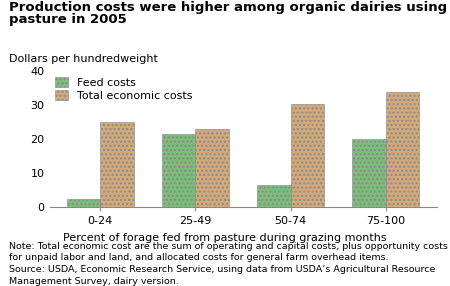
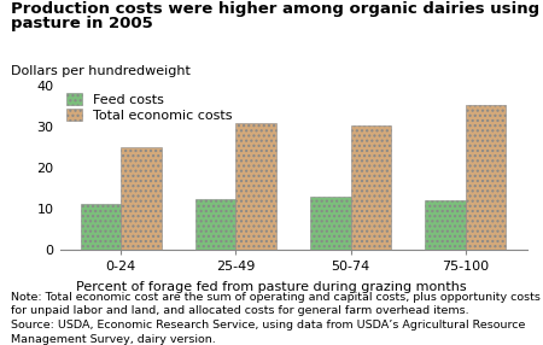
Feed costs/0-24: 2.5 -> 11.2
Feed costs/25-49: 21.5 -> 12.6
Total economic costs/25-49: 23.0 -> 31.0
Feed costs/50-74: 6.5 -> 13.0
Feed costs/75-100: 20.0 -> 12.3
Total economic costs/75-100: 34.0 -> 35.5
